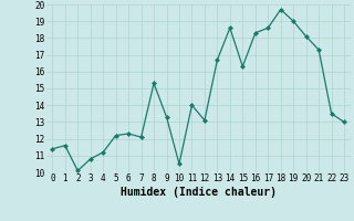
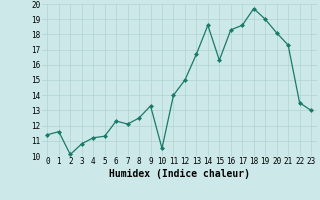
5: 12.2 -> 11.3
8: 15.3 -> 12.5
12: 13.1 -> 15.0
